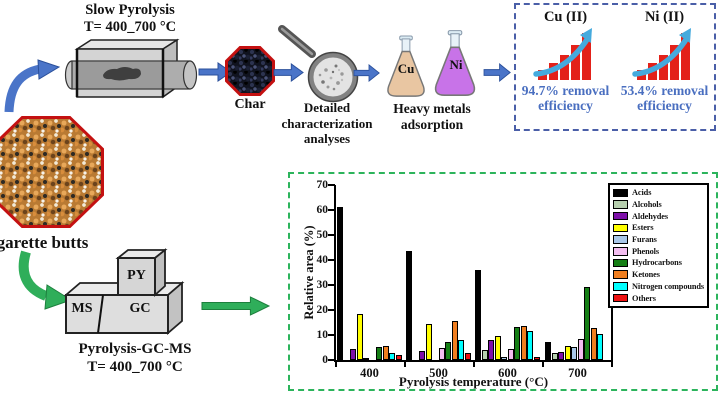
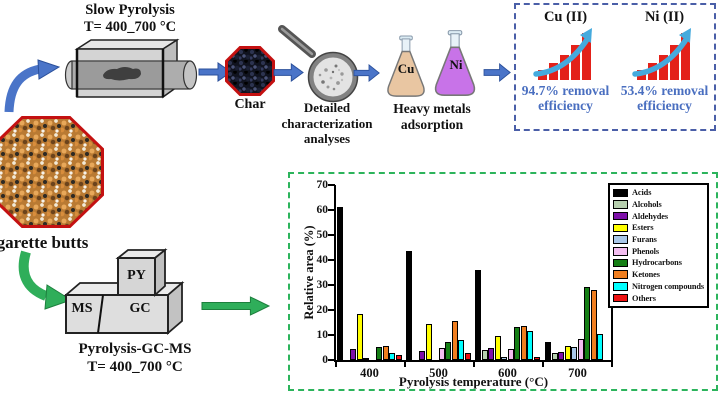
Aldehydes/600: 8 -> 5
Ketones/700: 13 -> 28
